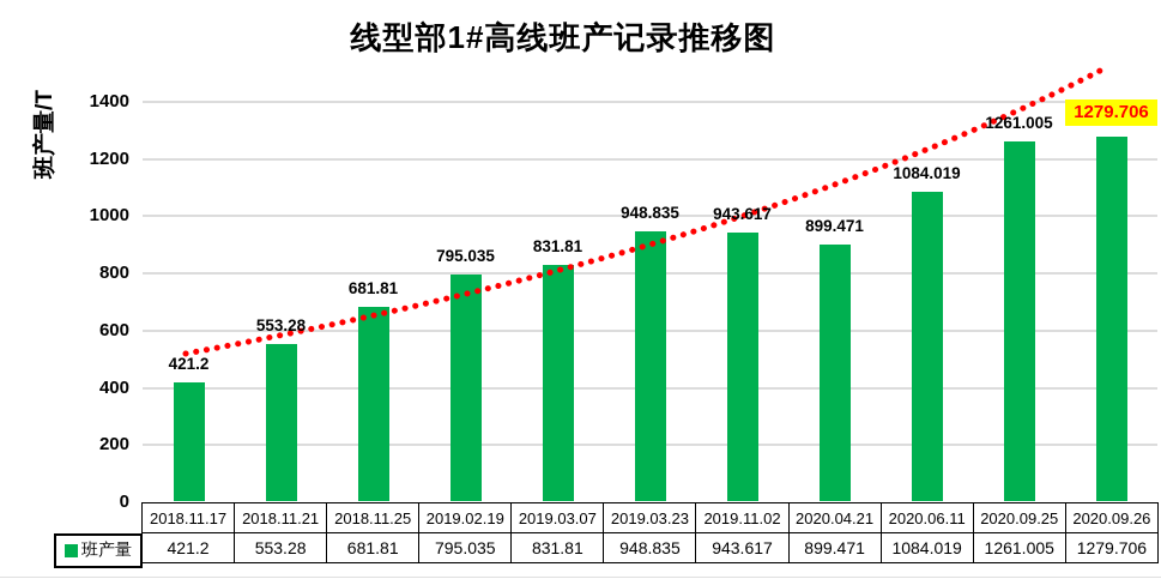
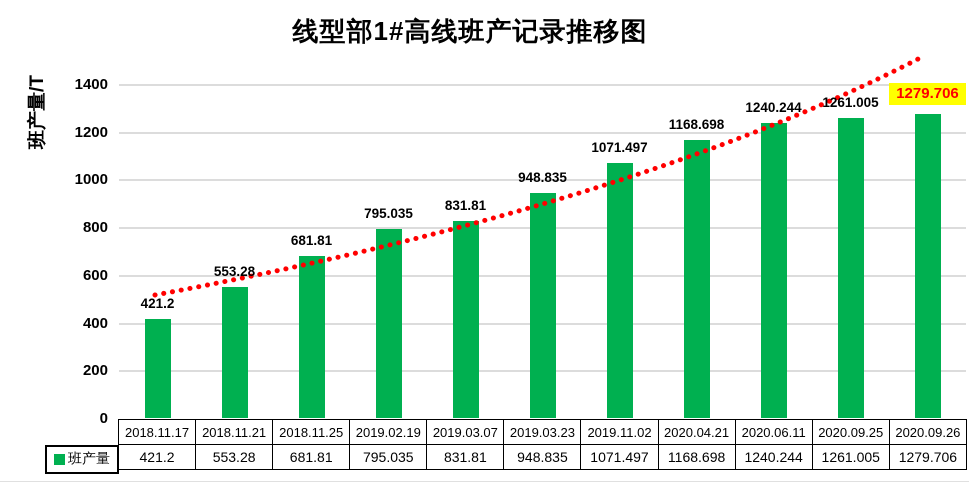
2019.11.02: 943.617 -> 1071.497
2020.04.21: 899.471 -> 1168.698
2020.06.11: 1084.019 -> 1240.244
